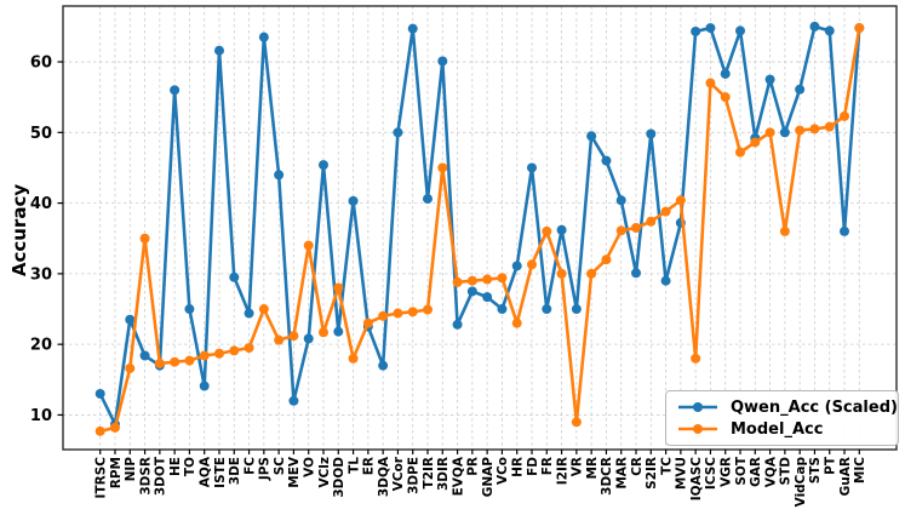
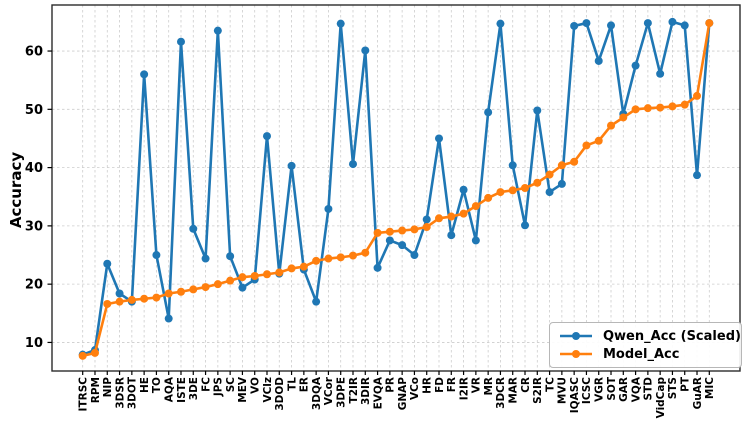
Qwen_Acc (Scaled)/ITRSC: 13 -> 8
Model_Acc/3DSR: 35 -> 17
Model_Acc/JPS: 25 -> 20
Qwen_Acc (Scaled)/SC: 44 -> 25
Qwen_Acc (Scaled)/MEV: 12 -> 19
Model_Acc/VO: 34 -> 21
Model_Acc/3DOD: 28 -> 22
Model_Acc/TL: 18 -> 23
Qwen_Acc (Scaled)/VCor: 50 -> 33
Model_Acc/3DIR: 45 -> 25
Model_Acc/HR: 23 -> 30
Qwen_Acc (Scaled)/FR: 25 -> 28
Model_Acc/FR: 36 -> 32
Model_Acc/I2IR: 30 -> 32
Qwen_Acc (Scaled)/VR: 25 -> 28
Model_Acc/VR: 9 -> 33
Model_Acc/MR: 30 -> 35
Qwen_Acc (Scaled)/3DCR: 46 -> 65
Model_Acc/3DCR: 32 -> 36
Qwen_Acc (Scaled)/TC: 29 -> 36
Model_Acc/IQASC: 18 -> 41
Model_Acc/ICSC: 57 -> 44
Model_Acc/VGR: 55 -> 45
Qwen_Acc (Scaled)/STD: 50 -> 65
Model_Acc/STD: 36 -> 50
Qwen_Acc (Scaled)/GuAR: 36 -> 39
